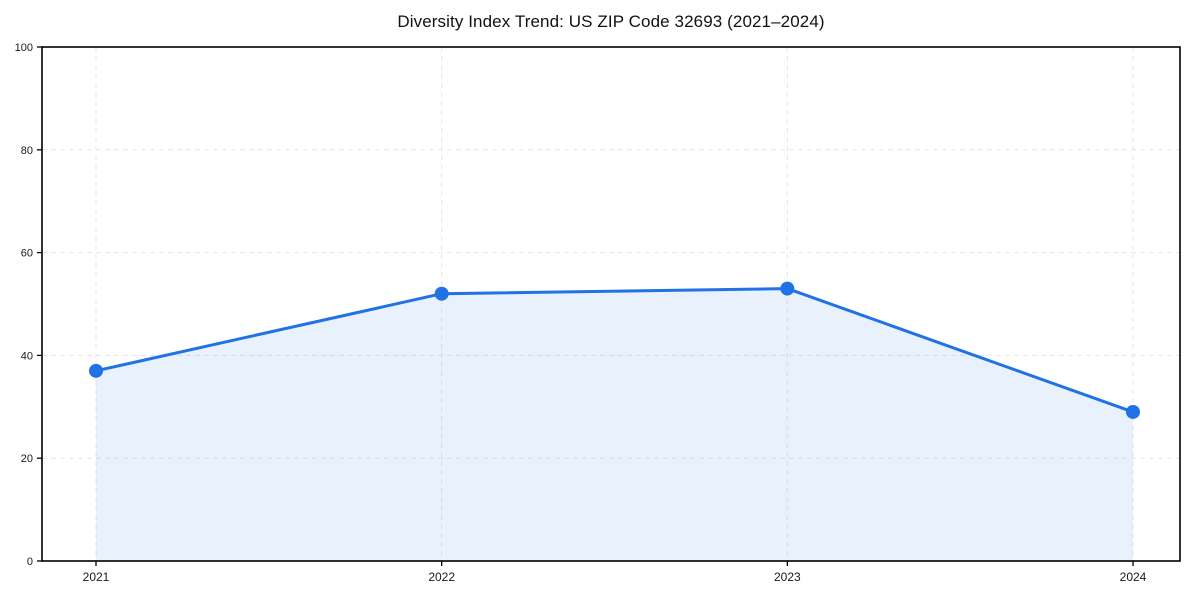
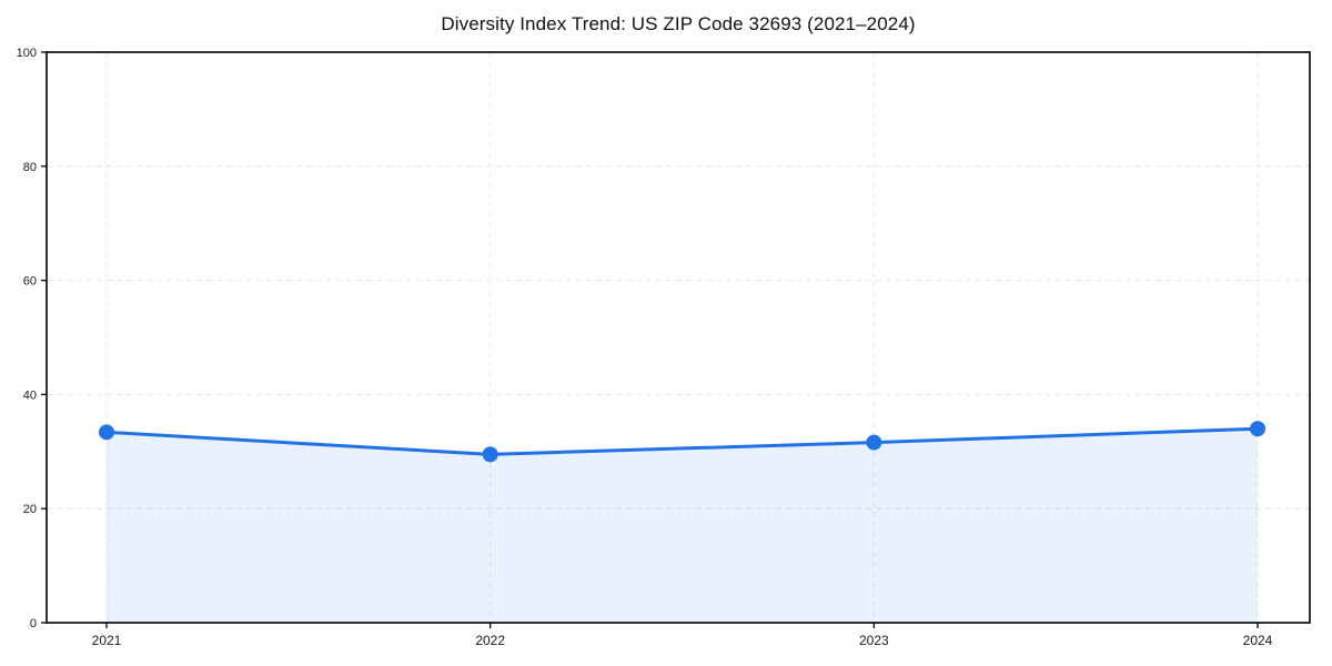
2021: 37 -> 33
2022: 52 -> 30
2023: 53 -> 32
2024: 29 -> 34
